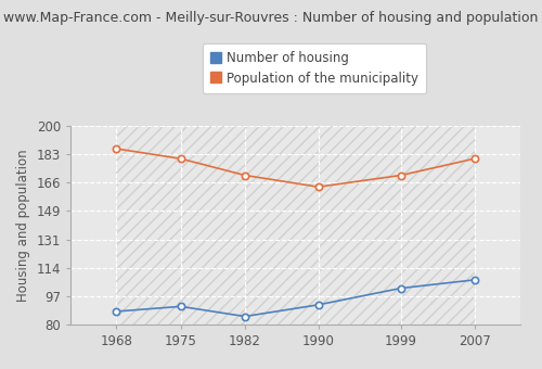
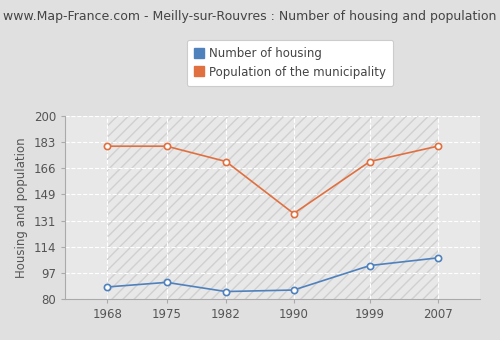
Population of the municipality/1968: 186 -> 180
Number of housing/1990: 92 -> 86
Population of the municipality/1990: 163 -> 136
